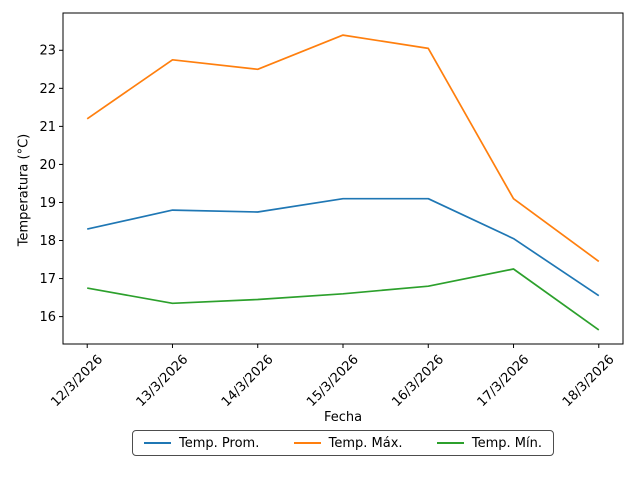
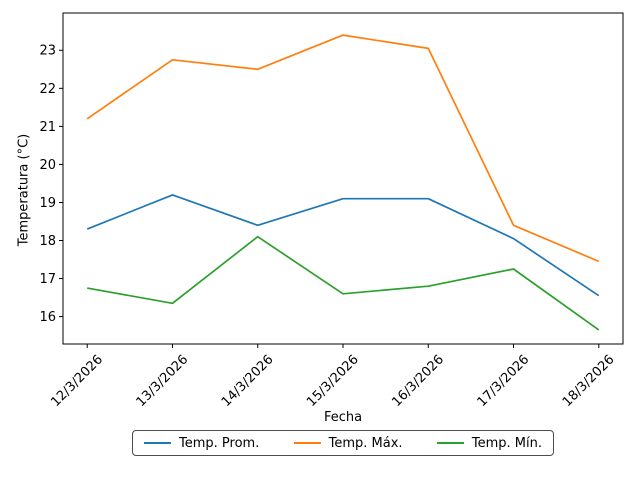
Temp. Prom./13/3/2026: 18.8 -> 19.2
Temp. Prom./14/3/2026: 18.8 -> 18.4
Temp. Mín./14/3/2026: 16.4 -> 18.1
Temp. Máx./17/3/2026: 19.1 -> 18.4
